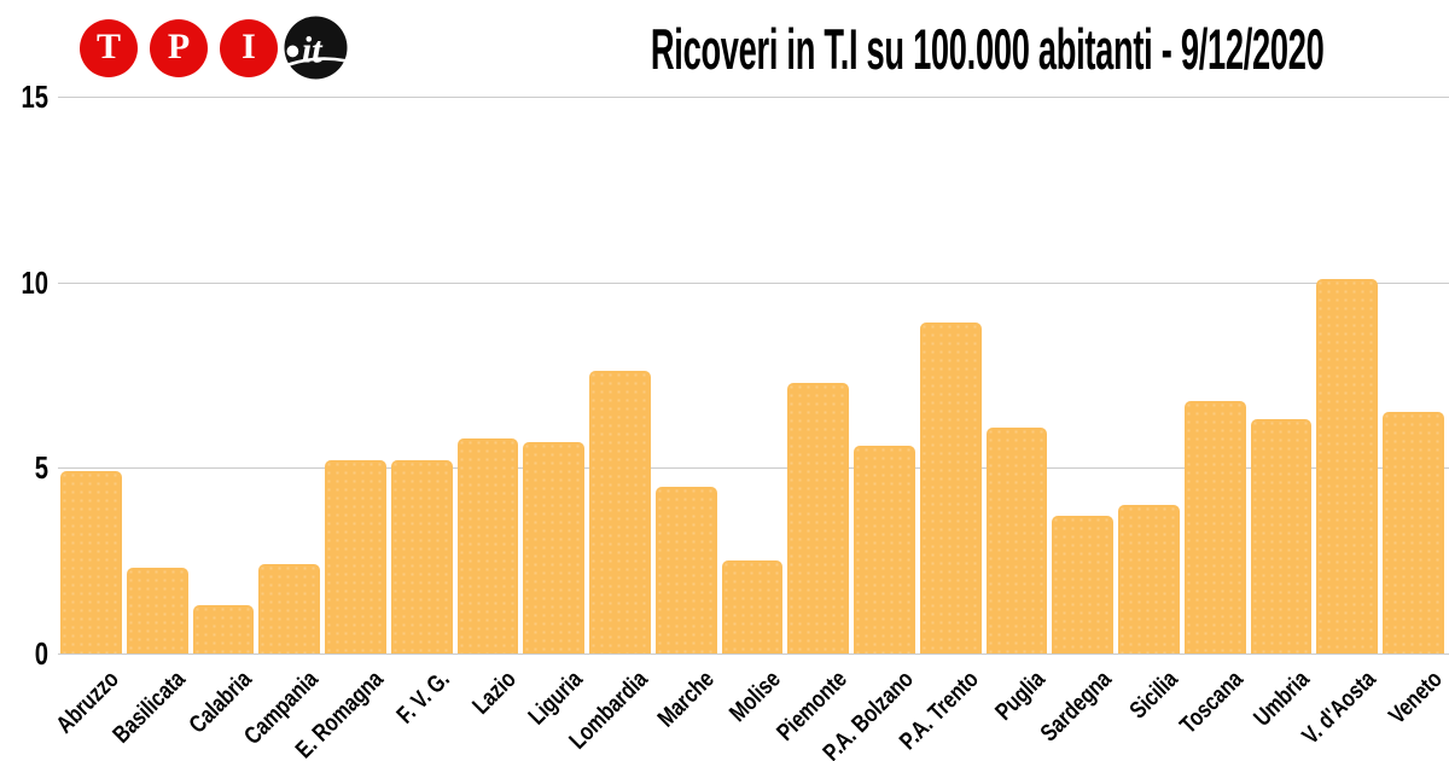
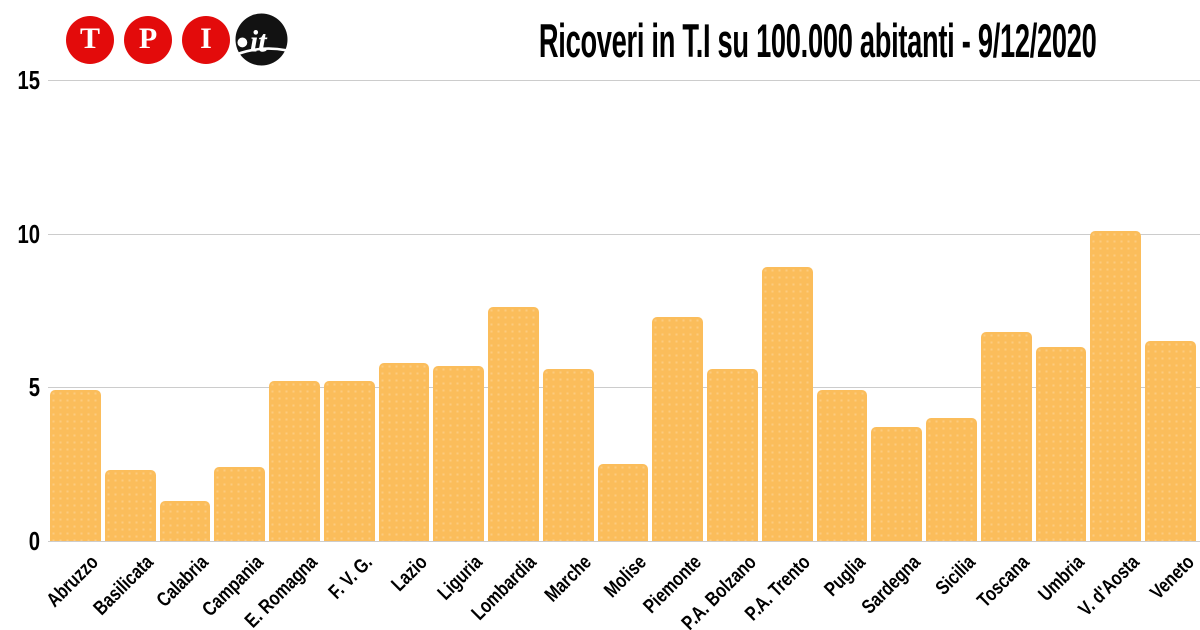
Marche: 4.5 -> 5.6
Puglia: 6.1 -> 4.9
